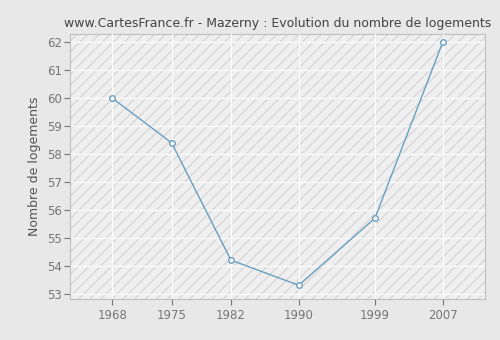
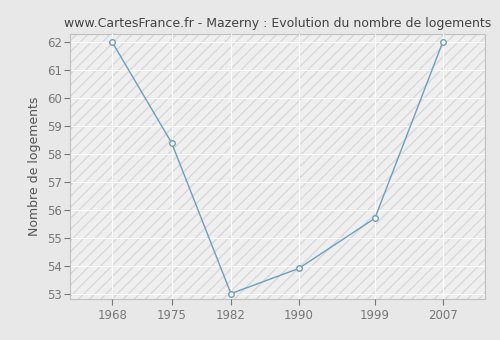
1968: 60.0 -> 62.0
1982: 54.2 -> 53.0
1990: 53.3 -> 53.9
